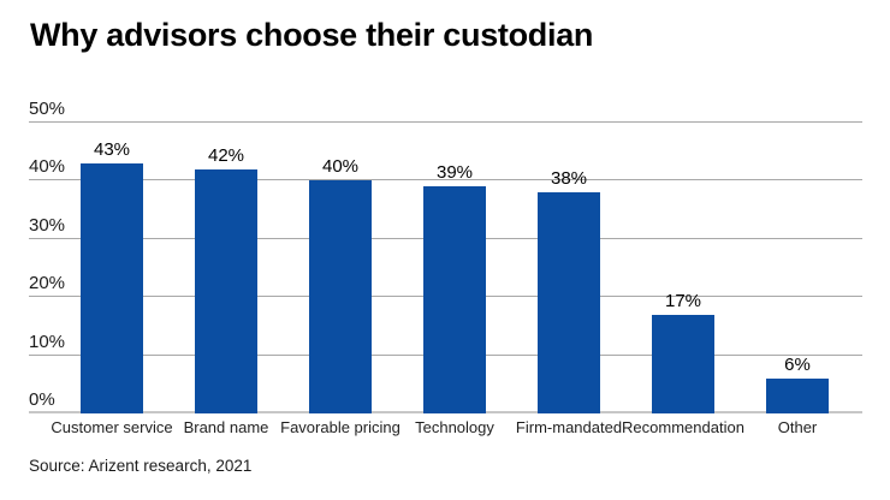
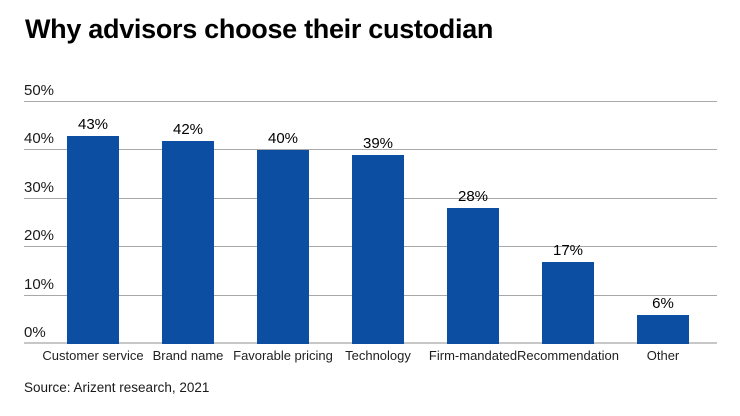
Firm-mandated: 38% -> 28%
